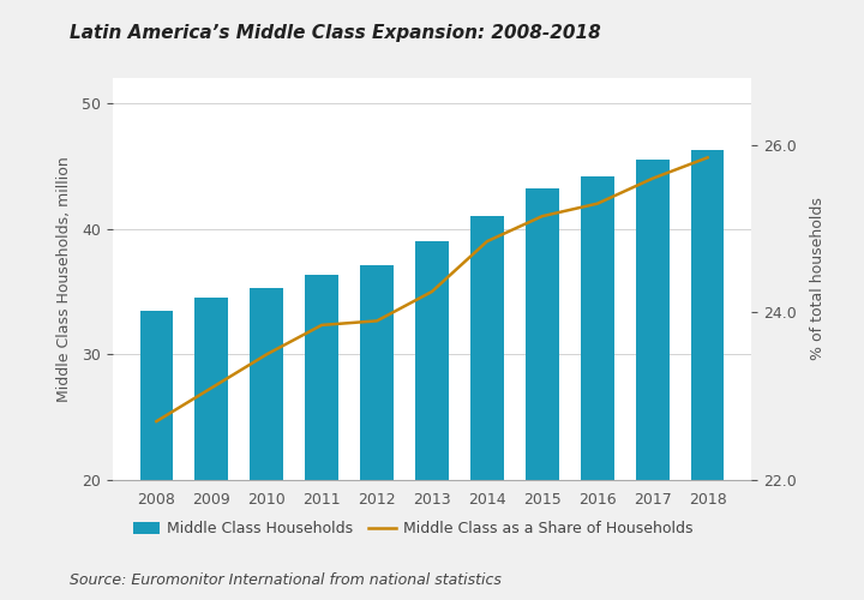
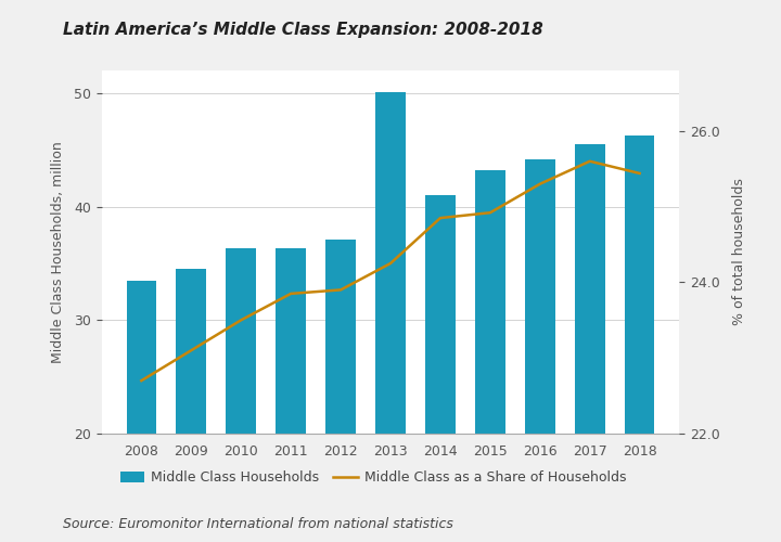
Middle Class Households/2010: 35.3 -> 36.3
Middle Class Households/2013: 39.0 -> 50.1
Middle Class as a Share of Households/2015: 25.15 -> 24.92
Middle Class as a Share of Households/2018: 25.85 -> 25.44
